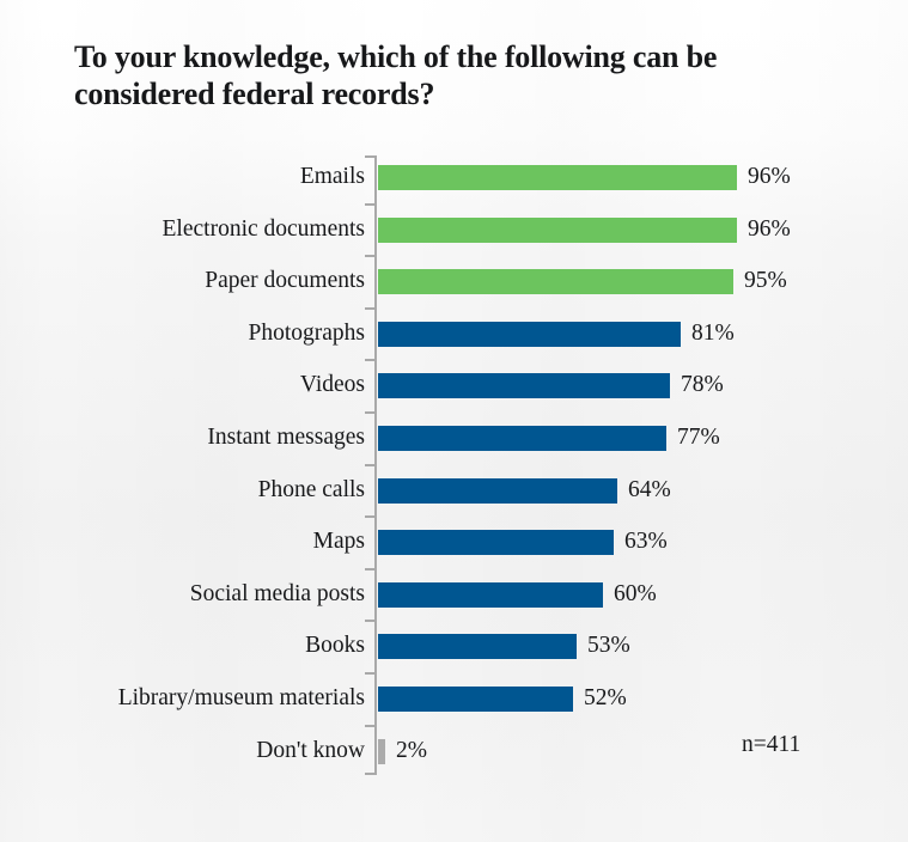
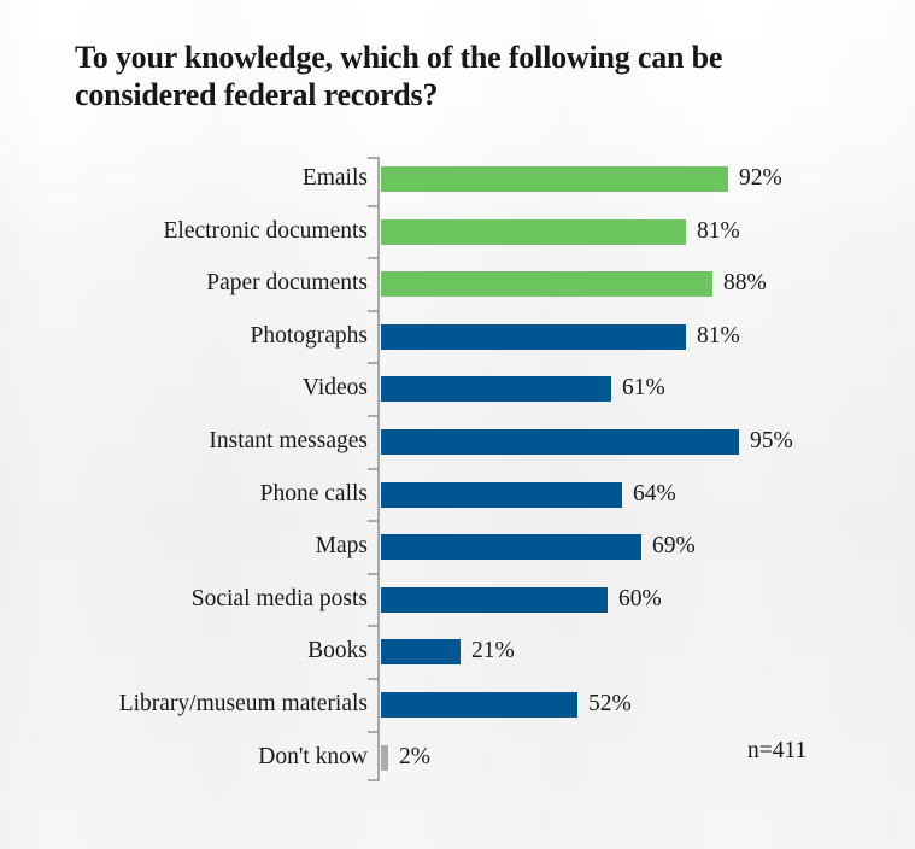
Emails: 96% -> 92%
Electronic documents: 96% -> 81%
Paper documents: 95% -> 88%
Videos: 78% -> 61%
Instant messages: 77% -> 95%
Maps: 63% -> 69%
Books: 53% -> 21%
